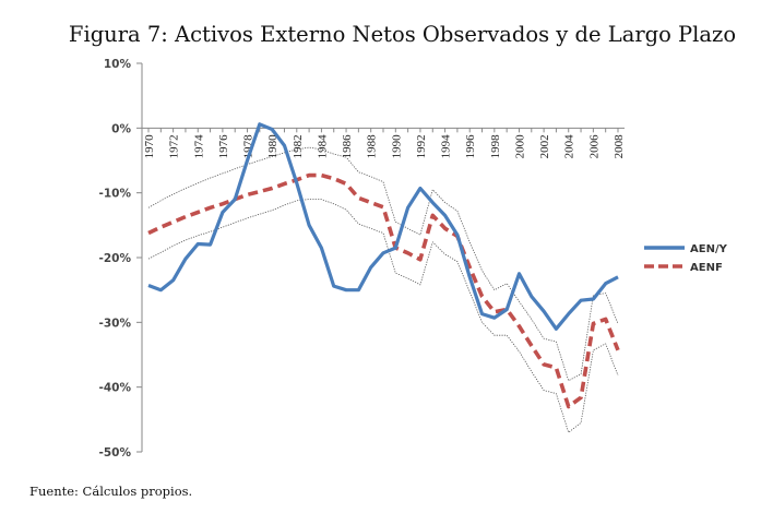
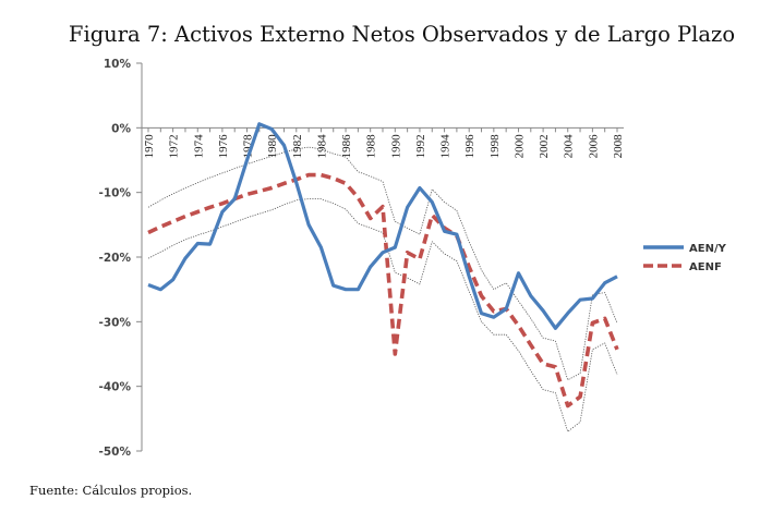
AENF/1988: -12% -> -14%
AENF/1990: -18% -> -35%
AEN/Y/1994: -14% -> -16%
